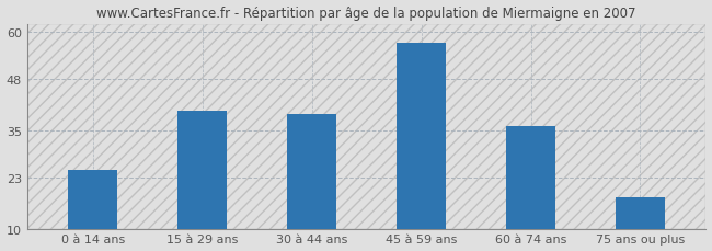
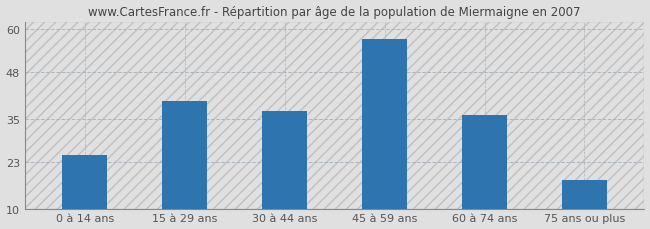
30 à 44 ans: 39 -> 37
